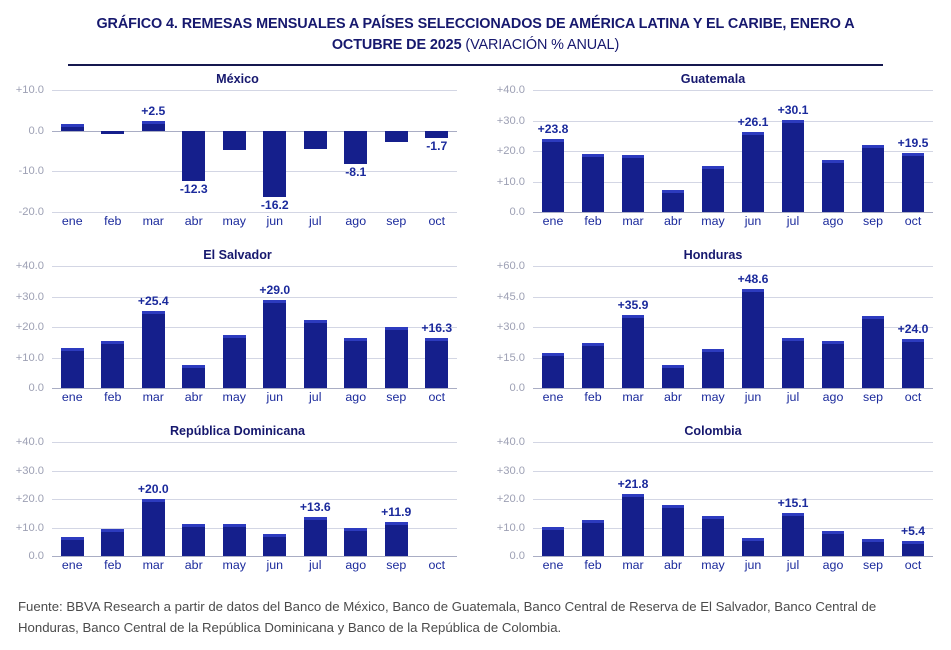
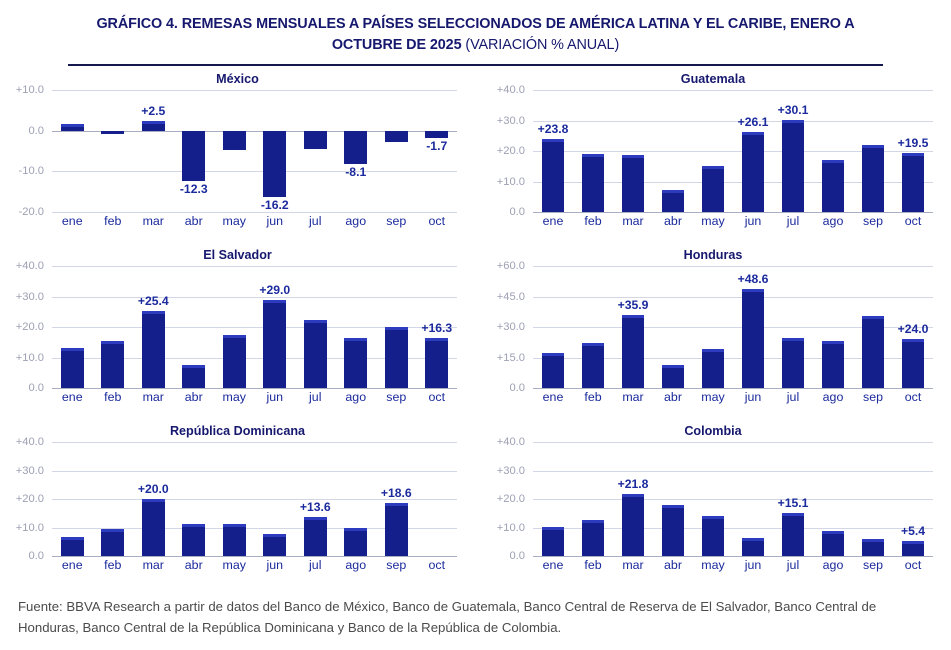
República Dominicana/sep: +11.9 -> +18.6
